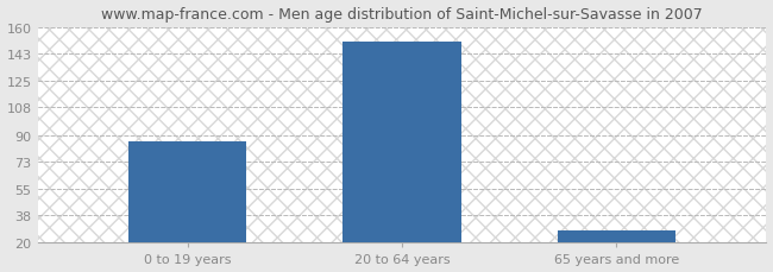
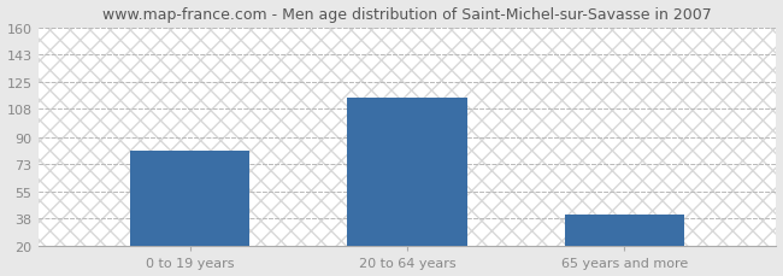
0 to 19 years: 86 -> 81
20 to 64 years: 151 -> 115
65 years and more: 28 -> 40
